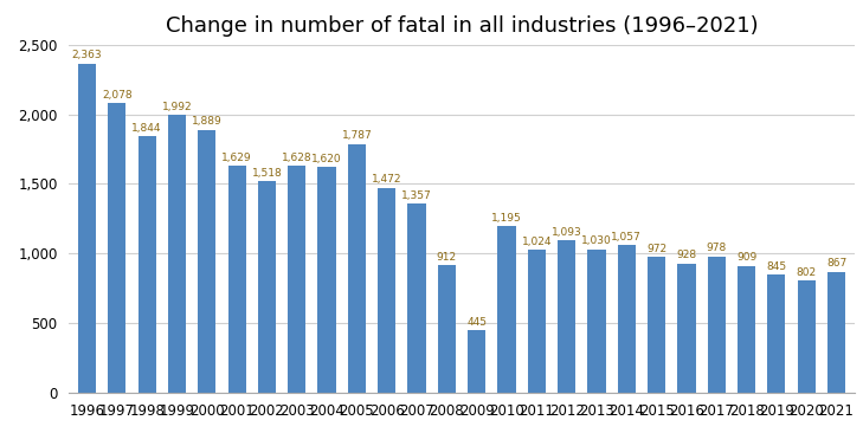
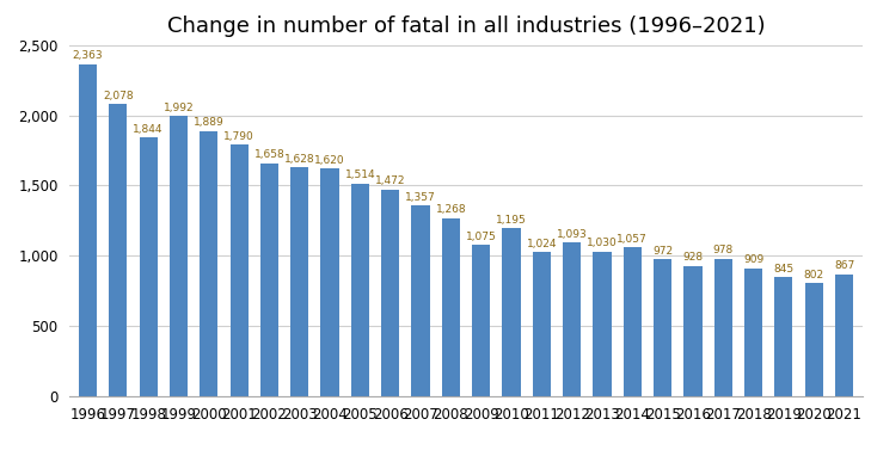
2001: 1,629 -> 1,790
2002: 1,518 -> 1,658
2005: 1,787 -> 1,514
2008: 912 -> 1,268
2009: 445 -> 1,075
